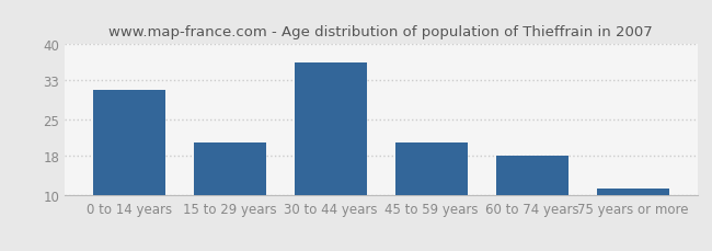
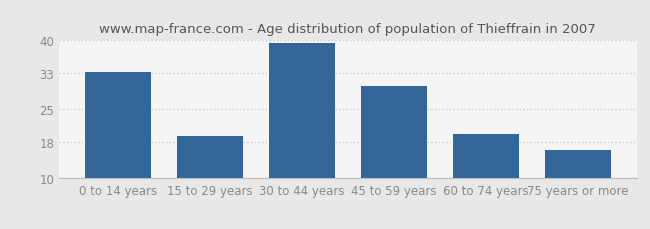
0 to 14 years: 31.0 -> 33.2
15 to 29 years: 20.5 -> 19.2
30 to 44 years: 36.5 -> 39.5
45 to 59 years: 20.5 -> 30.0
60 to 74 years: 18.0 -> 19.7
75 years or more: 11.5 -> 16.2
